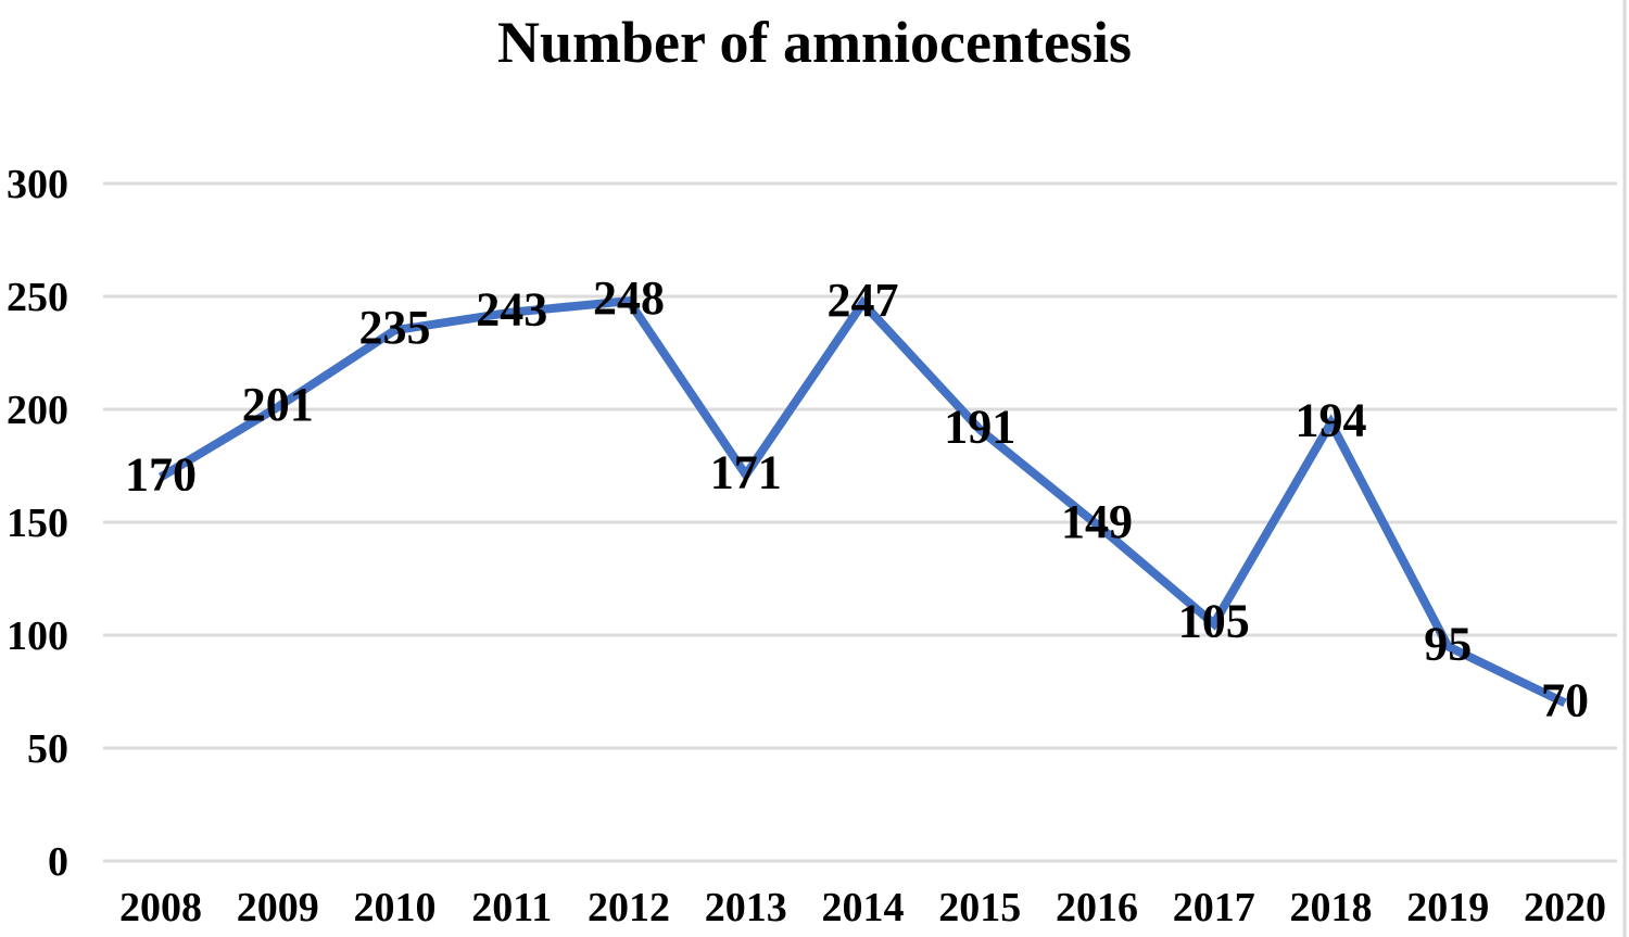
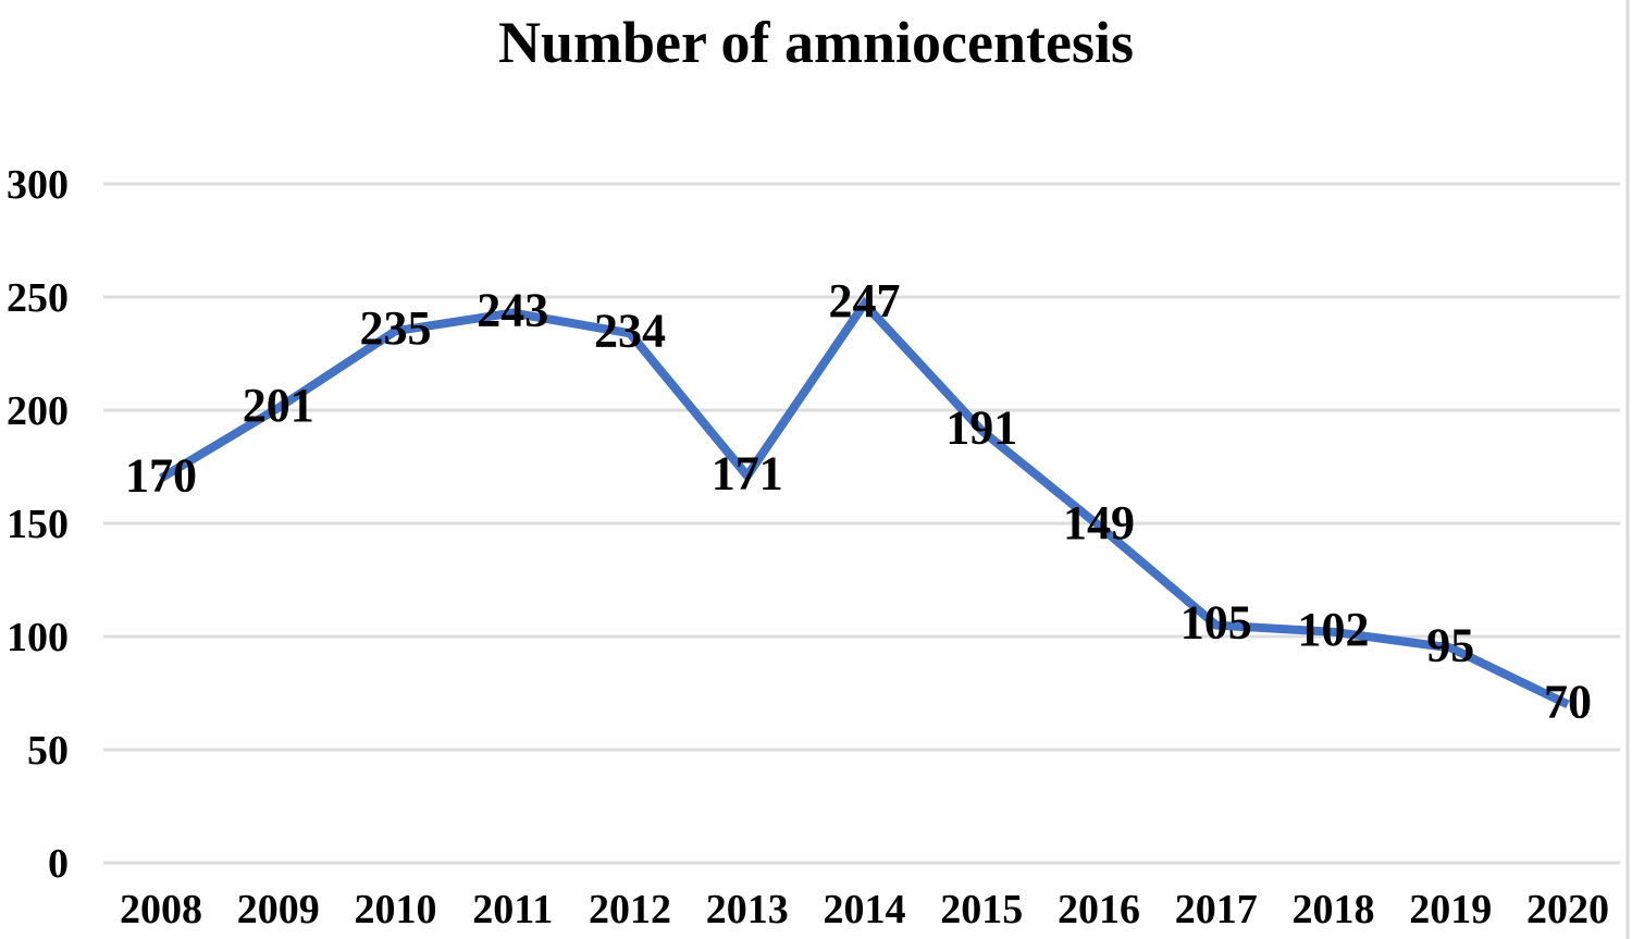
2012: 248 -> 234
2018: 194 -> 102
